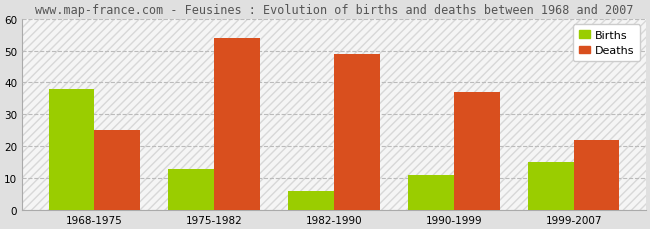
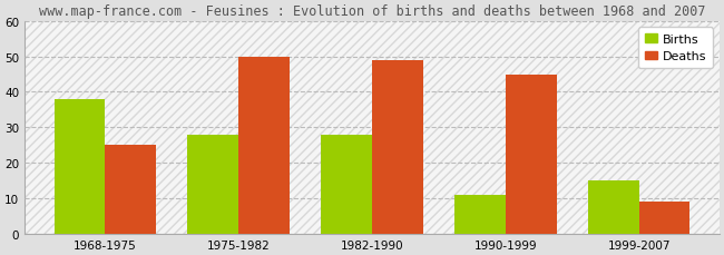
Births/1975-1982: 13 -> 28
Deaths/1975-1982: 54 -> 50
Births/1982-1990: 6 -> 28
Deaths/1990-1999: 37 -> 45
Deaths/1999-2007: 22 -> 9
